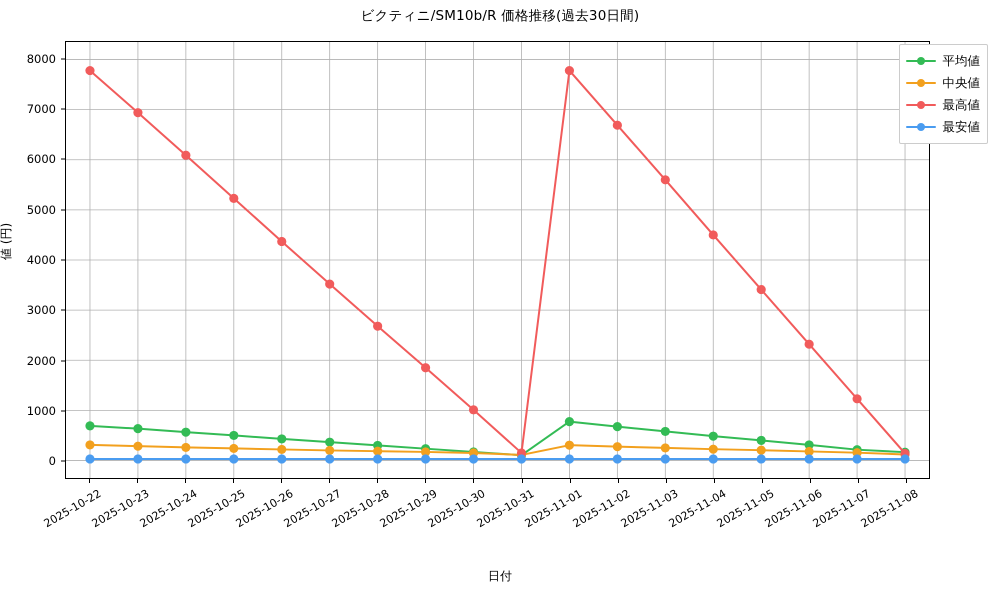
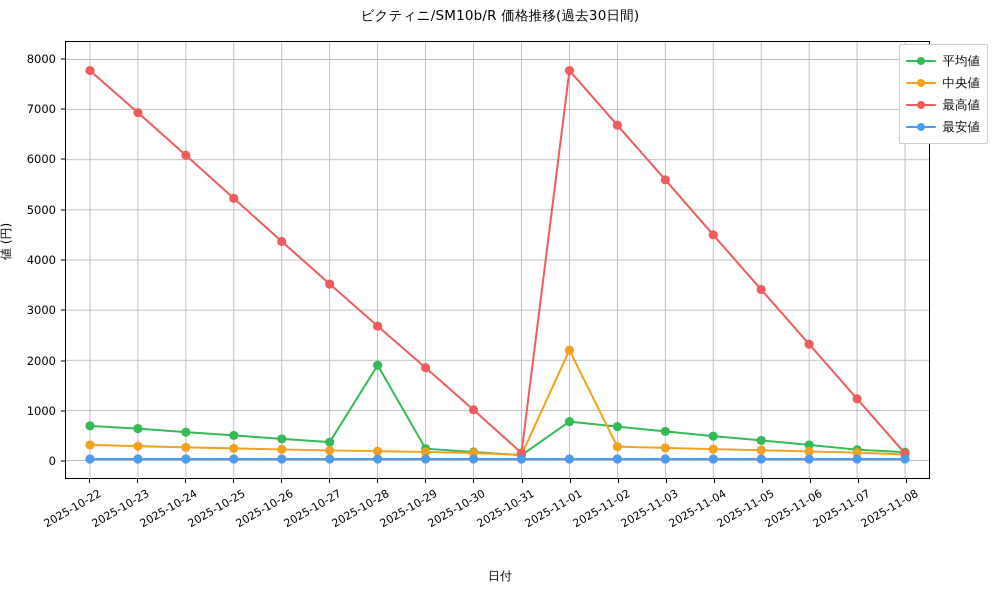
平均値/2025-10-28: 300 -> 1900
中央値/2025-11-01: 300 -> 2200
